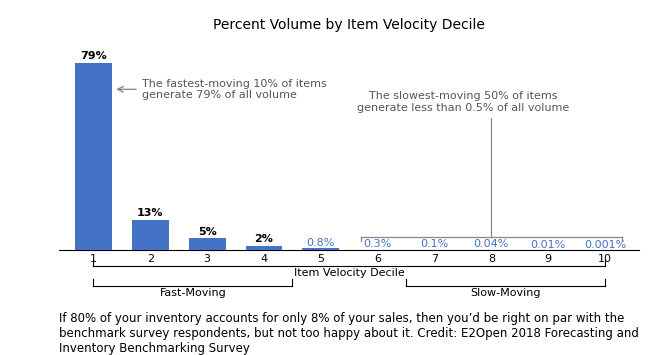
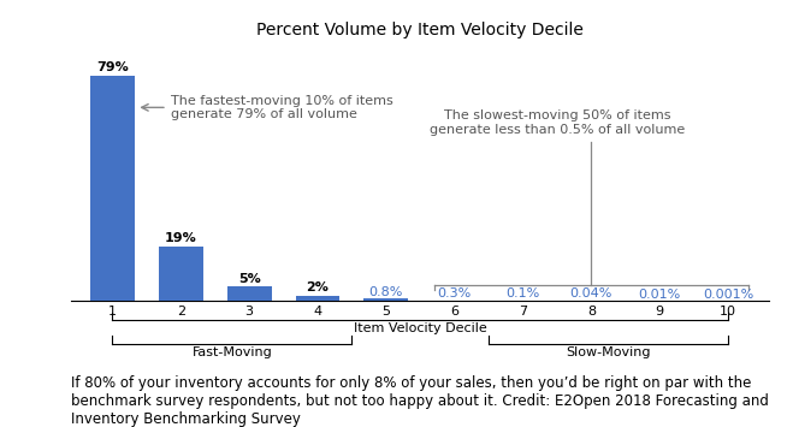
2: 13% -> 19%
